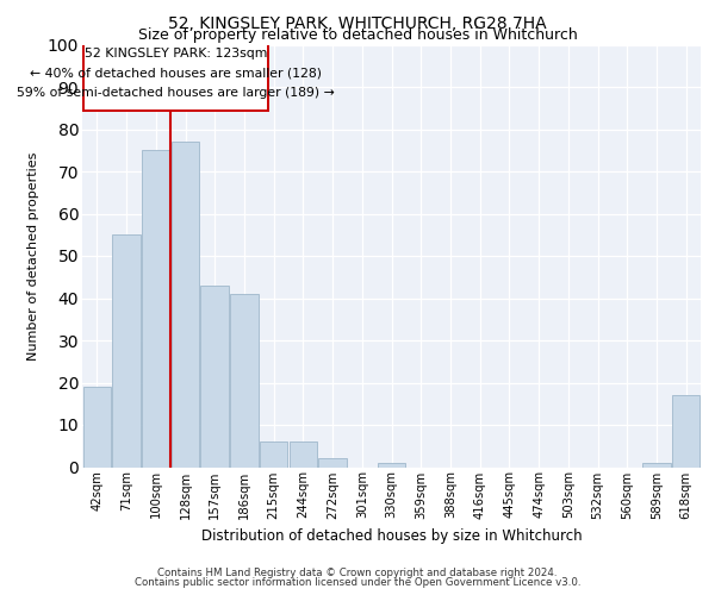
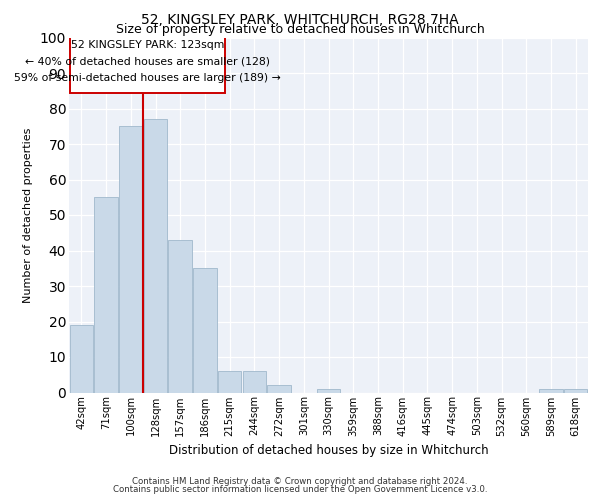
186sqm: 41 -> 35
618sqm: 17 -> 1
